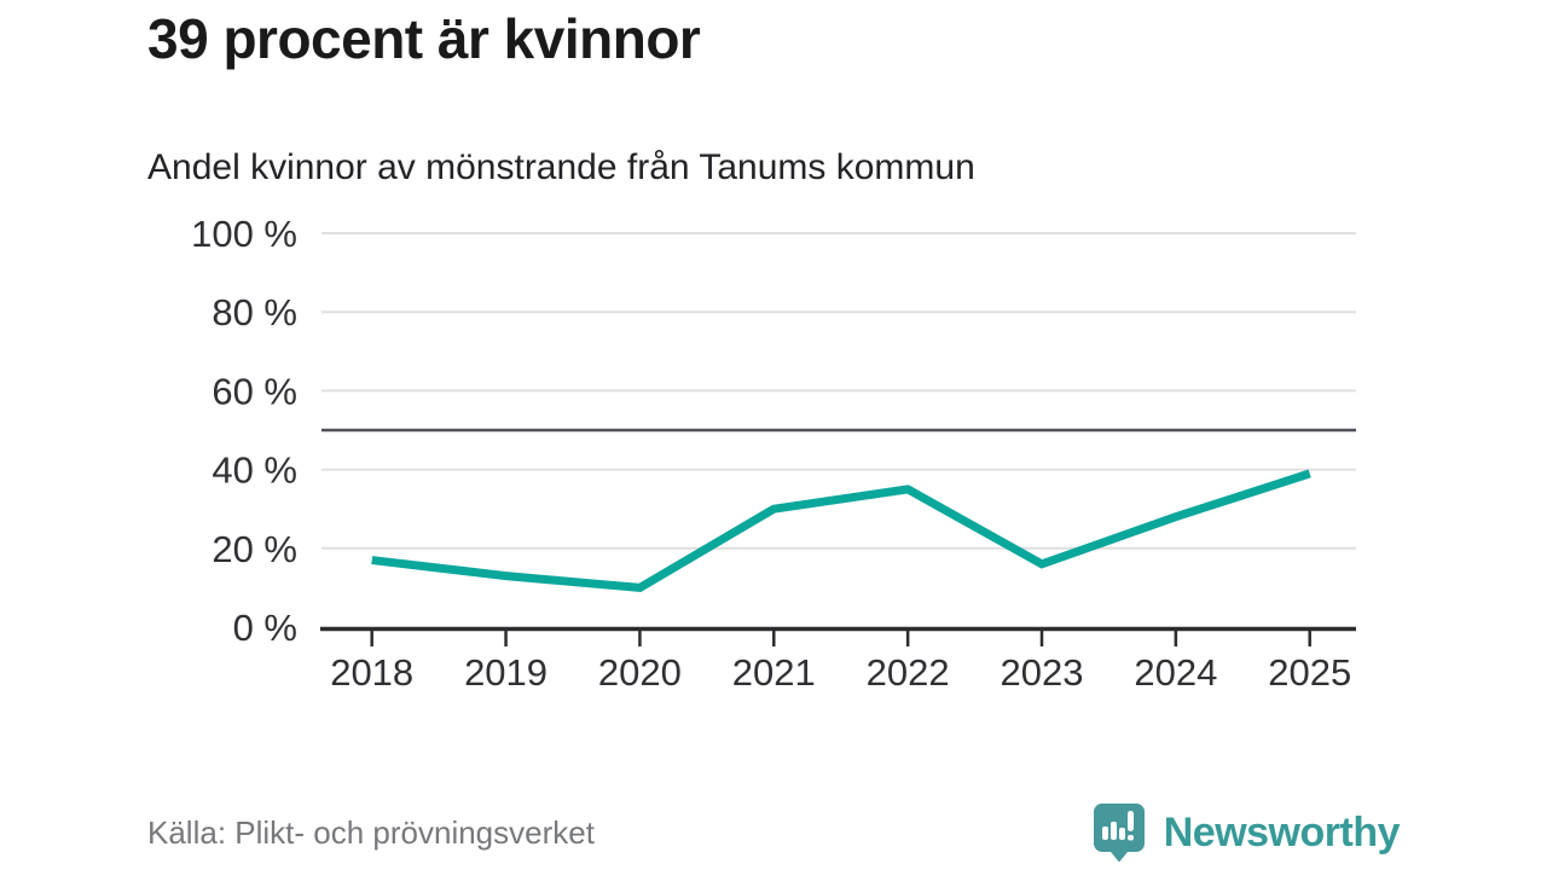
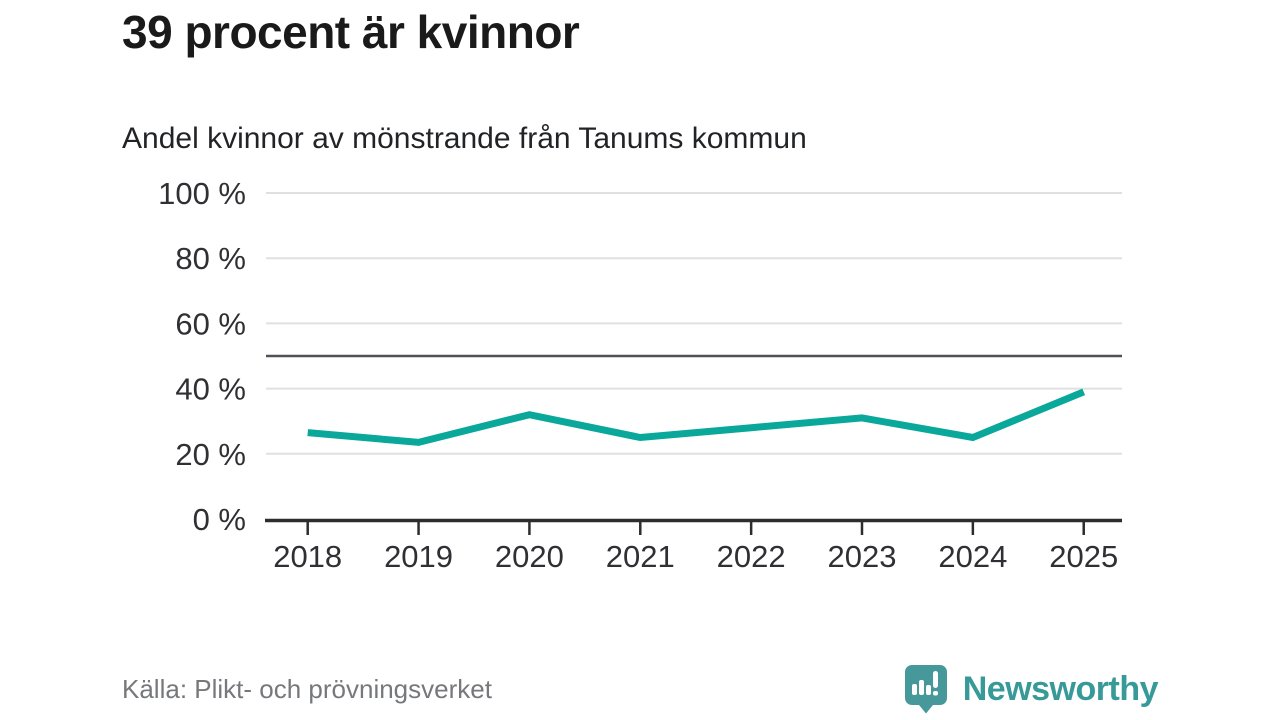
2018: 17% -> 26%
2019: 13% -> 24%
2020: 10% -> 32%
2021: 30% -> 25%
2022: 35% -> 28%
2023: 16% -> 31%
2024: 28% -> 25%
